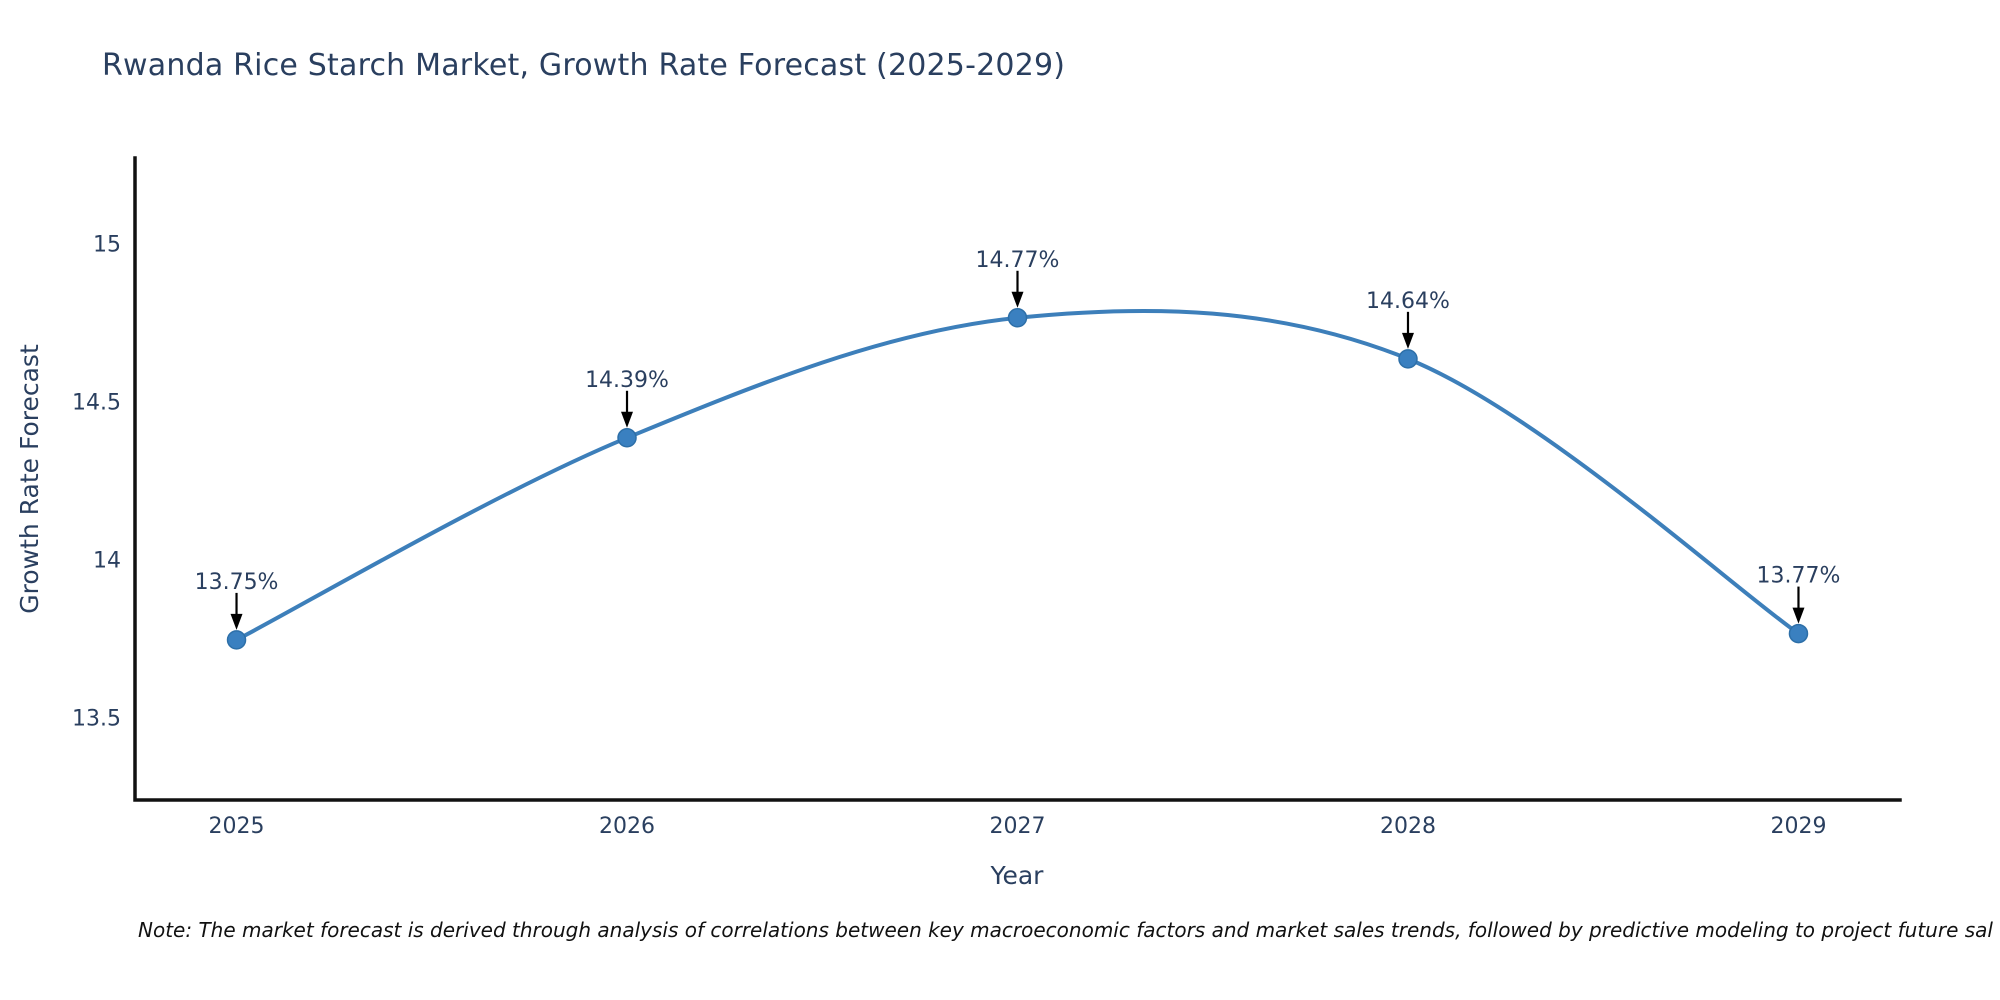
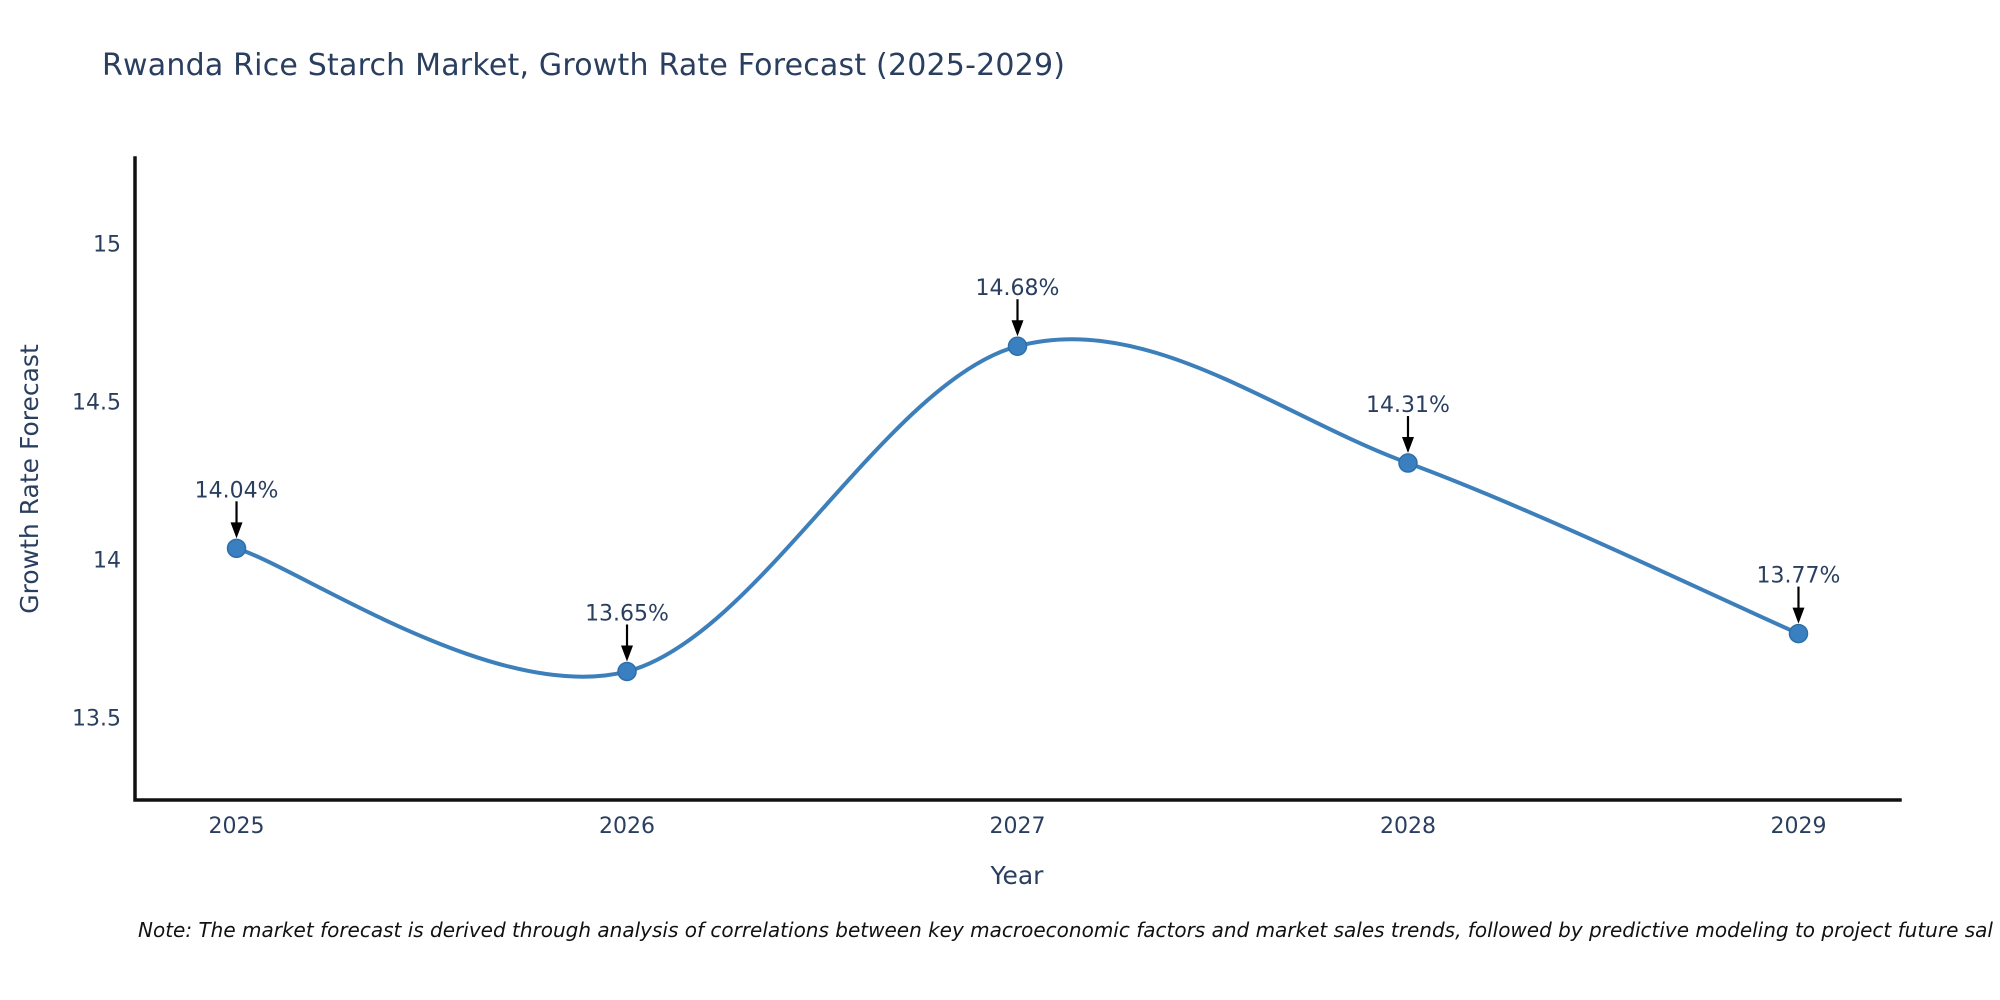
2025: 13.75% -> 14.04%
2026: 14.39% -> 13.65%
2027: 14.77% -> 14.68%
2028: 14.64% -> 14.31%
